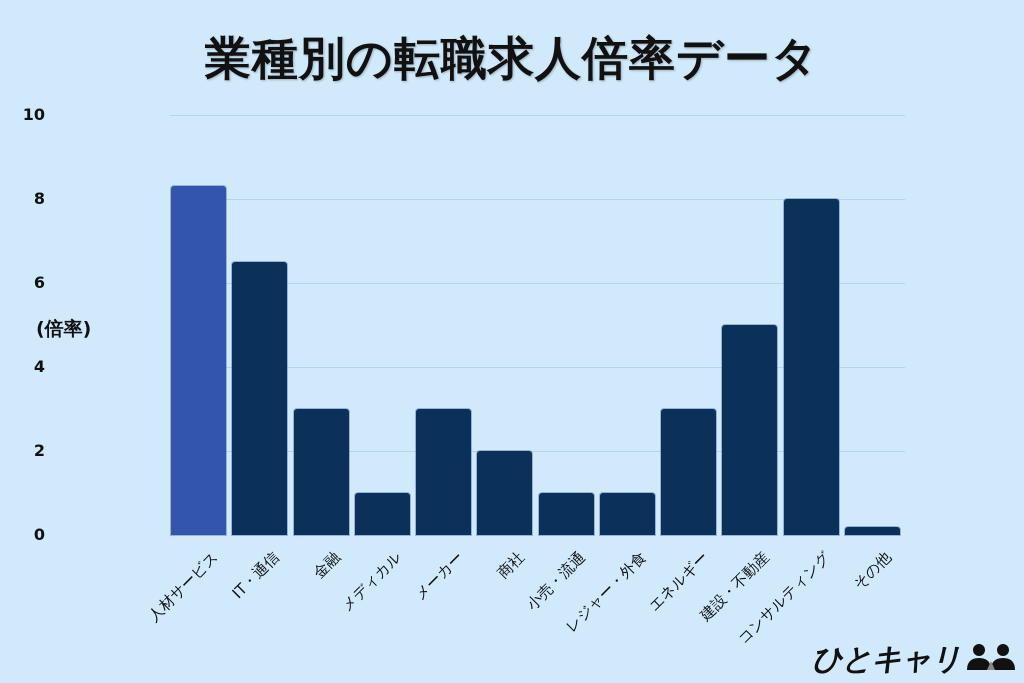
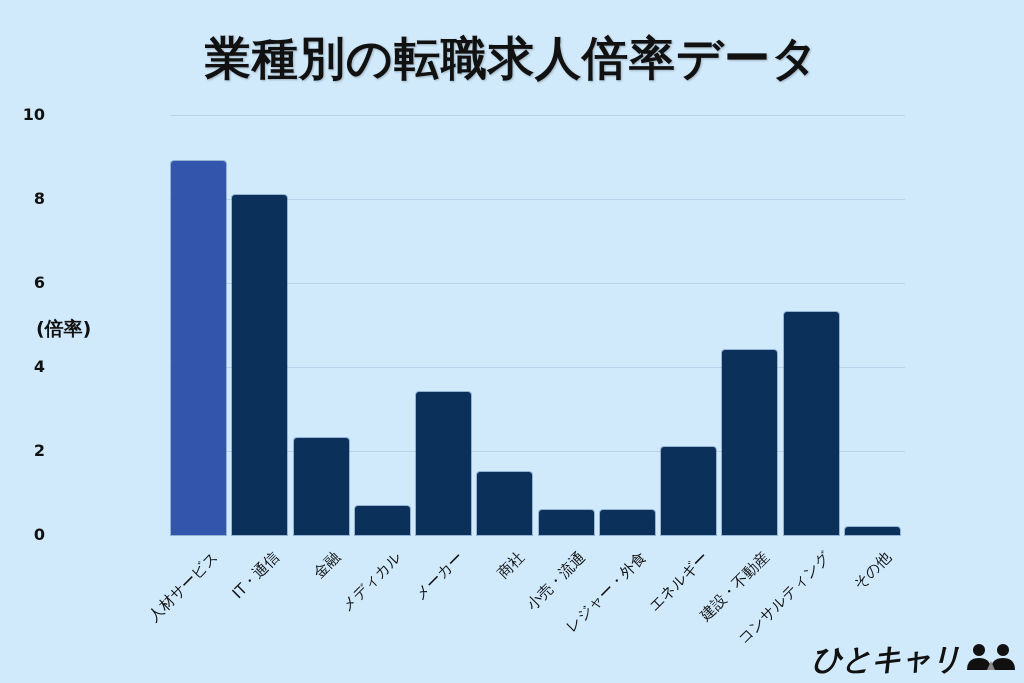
人材サービス: 8.3 -> 8.9
IT・通信: 6.5 -> 8.1
金融: 3.0 -> 2.3
メディカル: 1.0 -> 0.7
メーカー: 3.0 -> 3.4
商社: 2.0 -> 1.5
小売・流通: 1.0 -> 0.6
レジャー・外食: 1.0 -> 0.6
エネルギー: 3.0 -> 2.1
建設・不動産: 5.0 -> 4.4
コンサルティング: 8.0 -> 5.3
